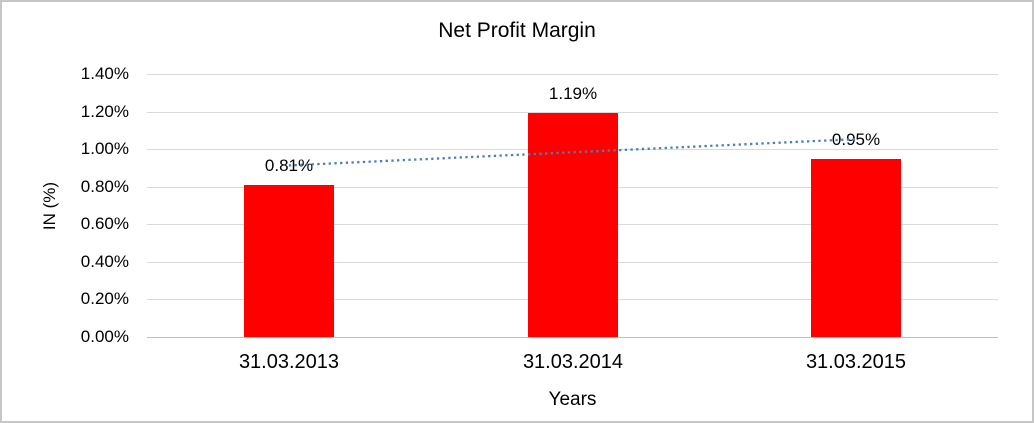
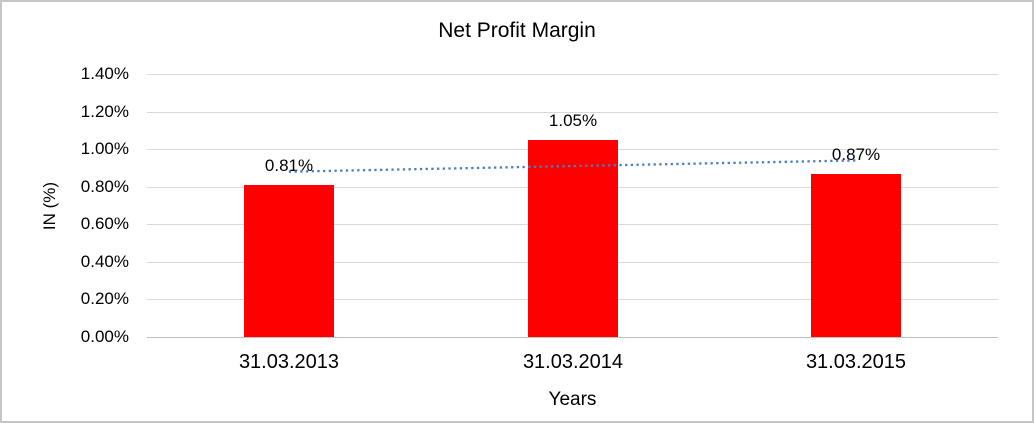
31.03.2014: 1.19% -> 1.05%
31.03.2015: 0.95% -> 0.87%
